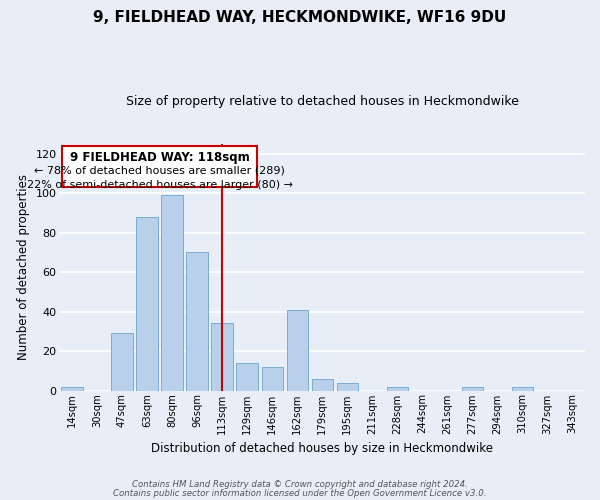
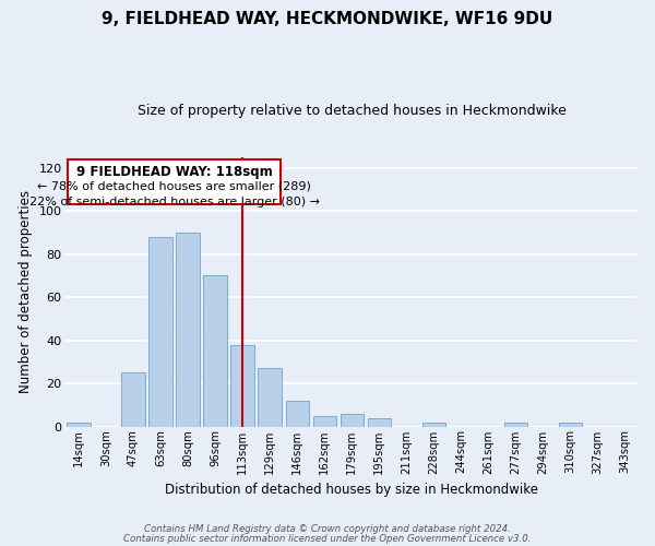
47sqm: 29 -> 25
80sqm: 99 -> 90
113sqm: 34 -> 38
129sqm: 14 -> 27
162sqm: 41 -> 5
